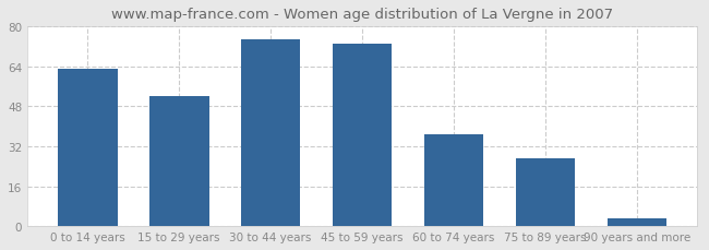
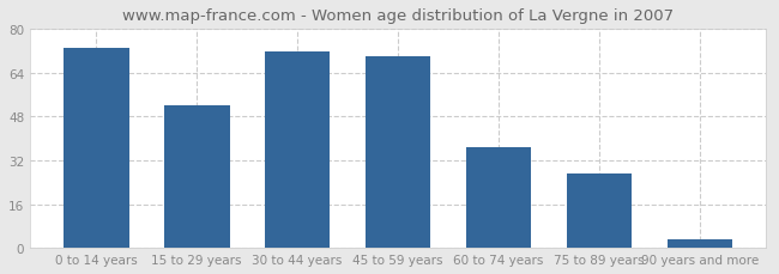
0 to 14 years: 63 -> 73
30 to 44 years: 75 -> 72
45 to 59 years: 73 -> 70
